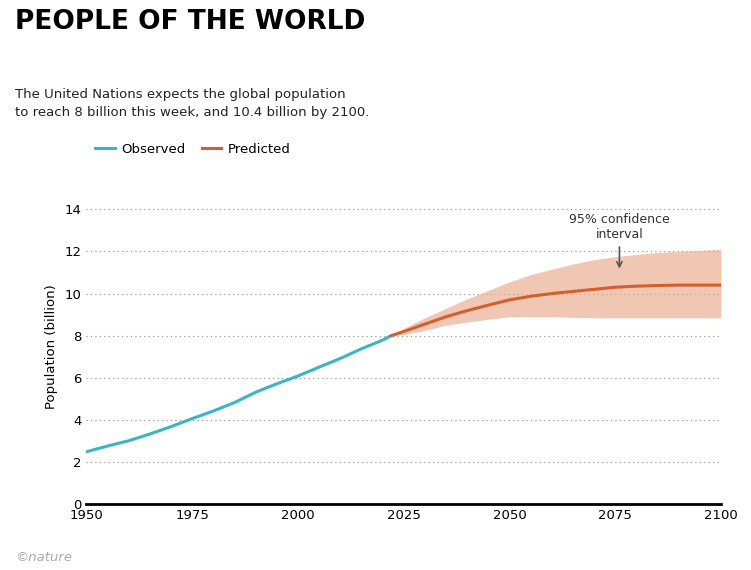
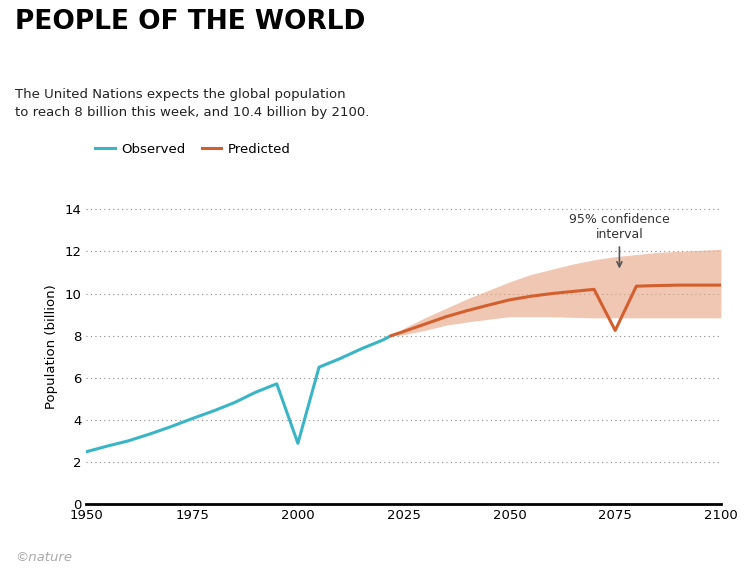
Observed/2000: 6.09 -> 2.90
Predicted/2075: 10.30 -> 8.25
